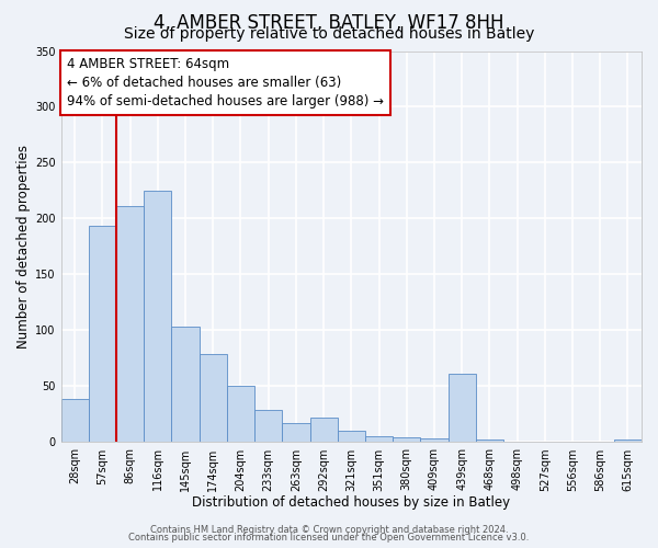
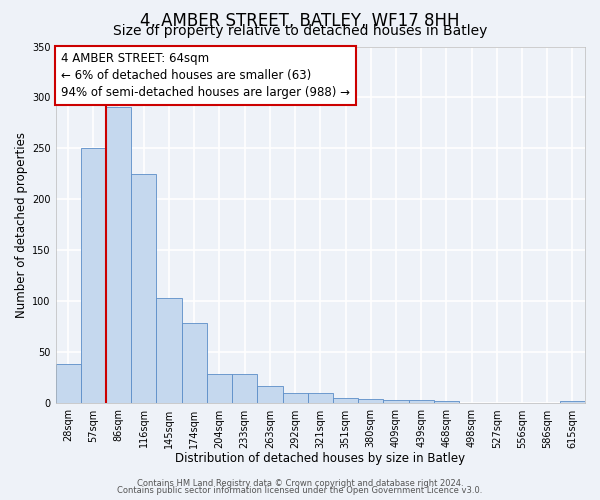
57sqm: 194 -> 250
86sqm: 211 -> 291
204sqm: 50 -> 29
292sqm: 22 -> 10
439sqm: 61 -> 3
